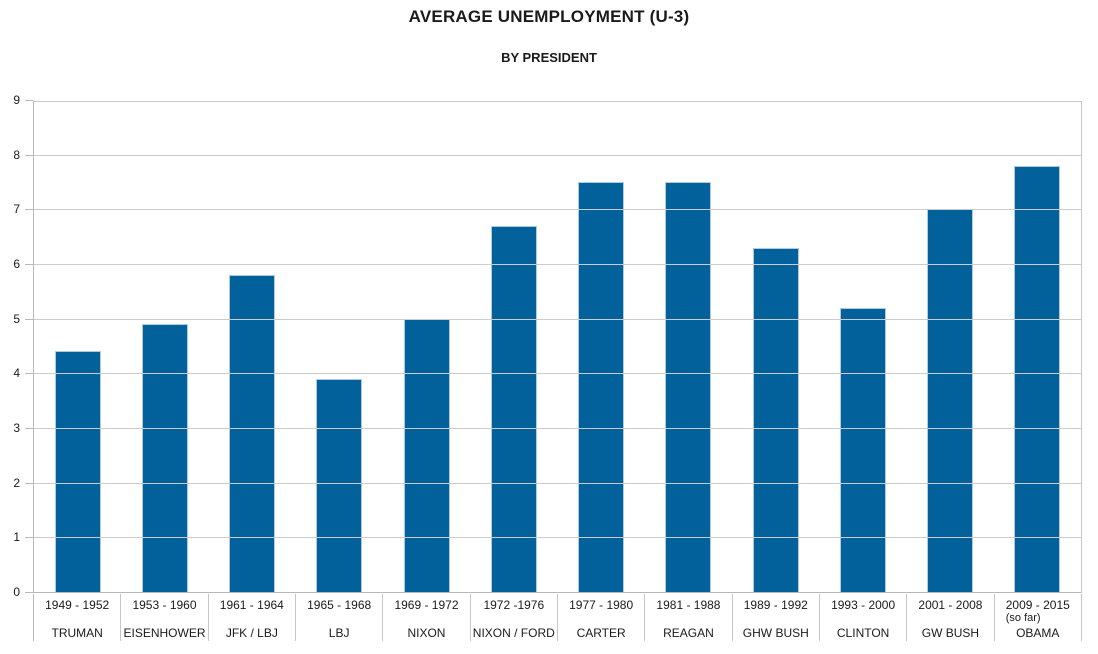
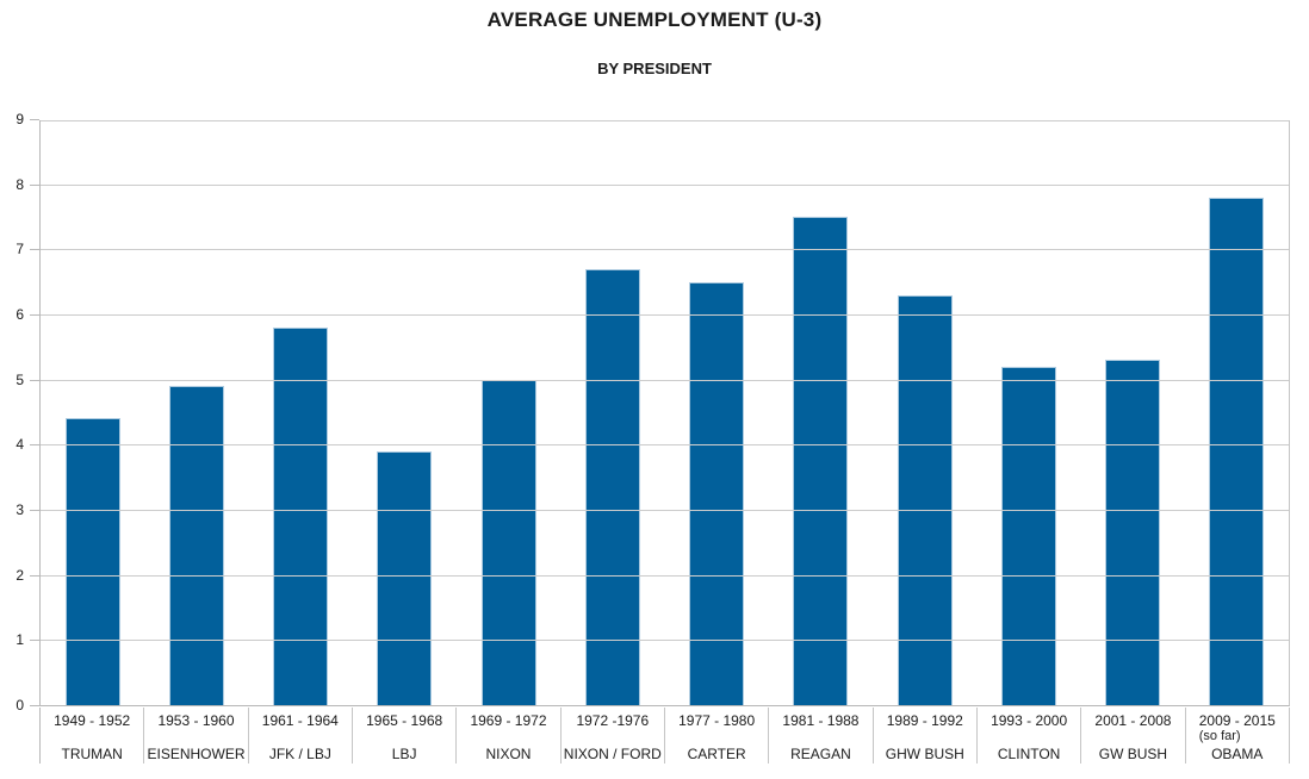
1977 - 1980: 7.5 -> 6.5
2001 - 2008: 7.0 -> 5.3
